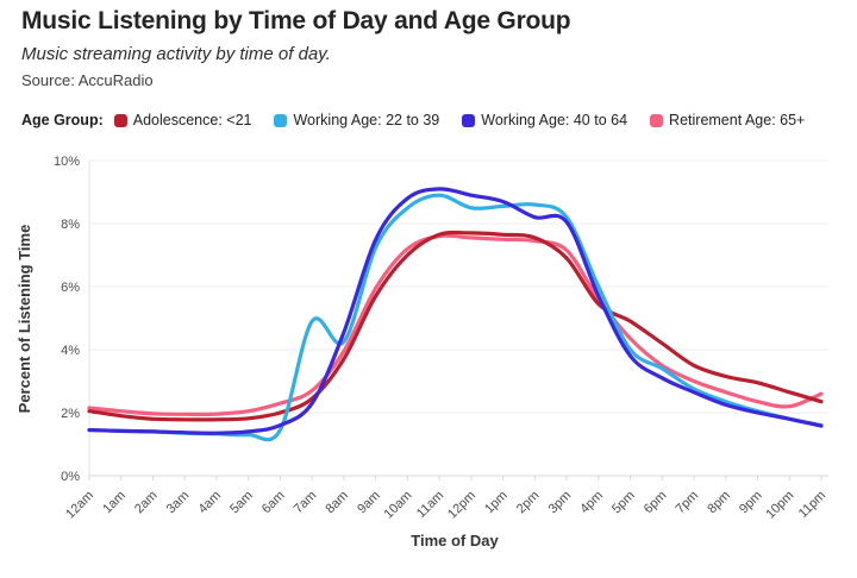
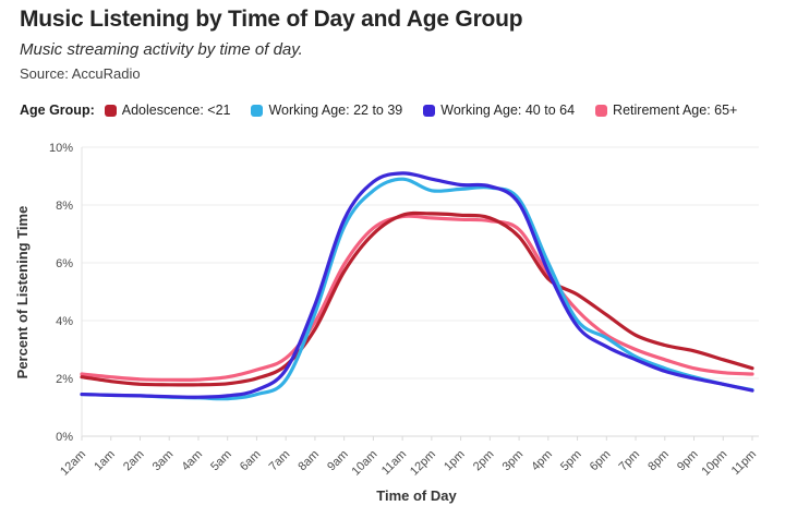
Working Age: 22 to 39/7am: 4.9% -> 1.9%
Working Age: 40 to 64/2pm: 8.2% -> 8.7%
Retirement Age: 65+/11pm: 2.6% -> 2.1%
